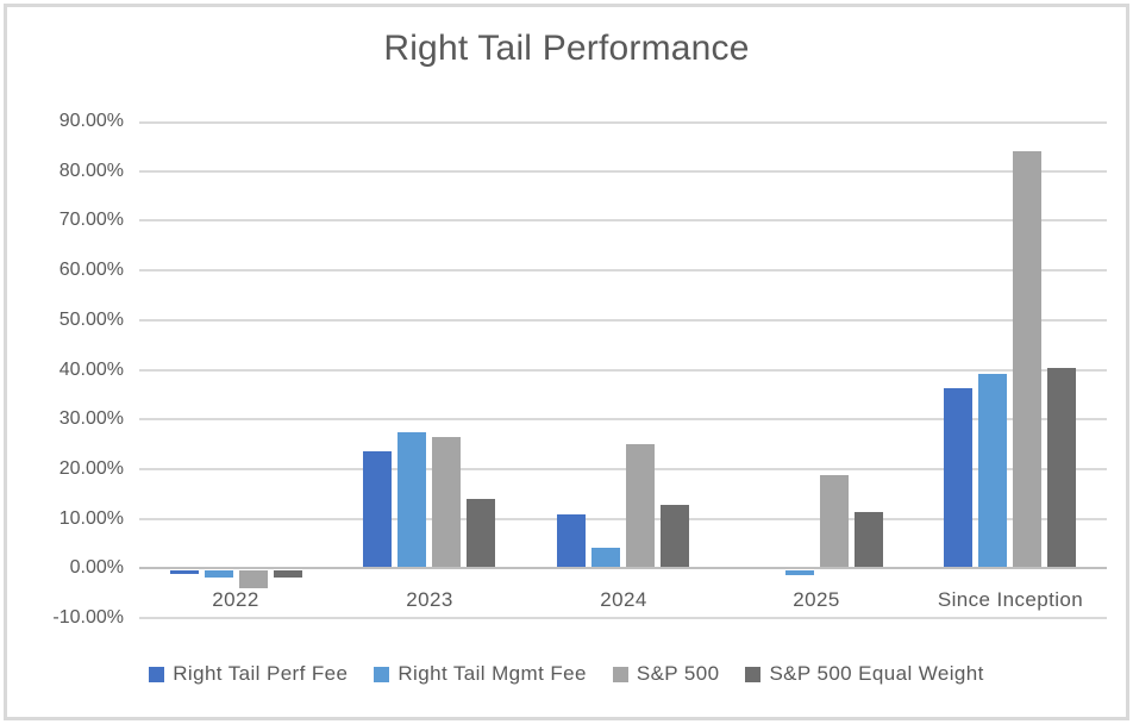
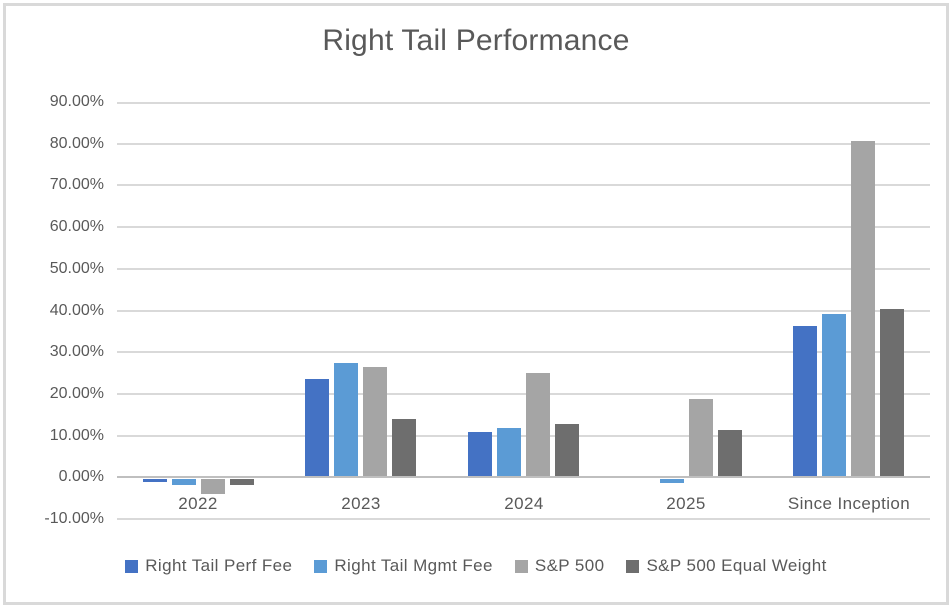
Right Tail Mgmt Fee/2024: 4% -> 12%
S&P 500/Since Inception: 84% -> 80%
